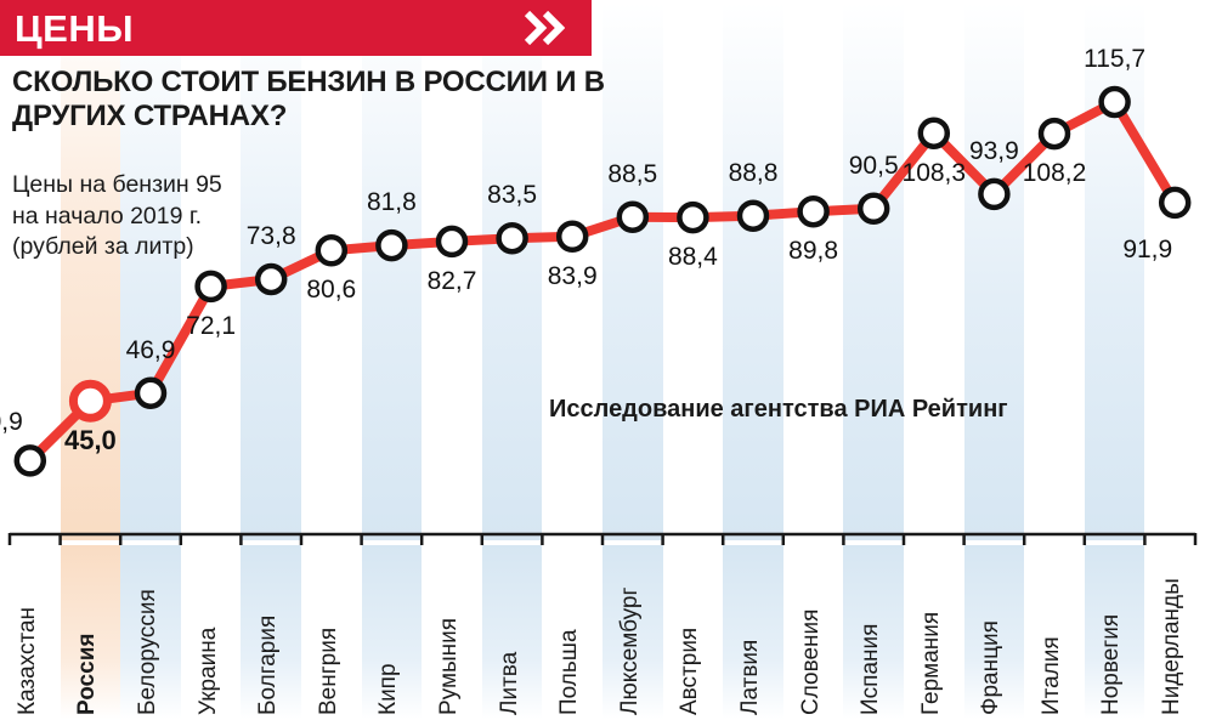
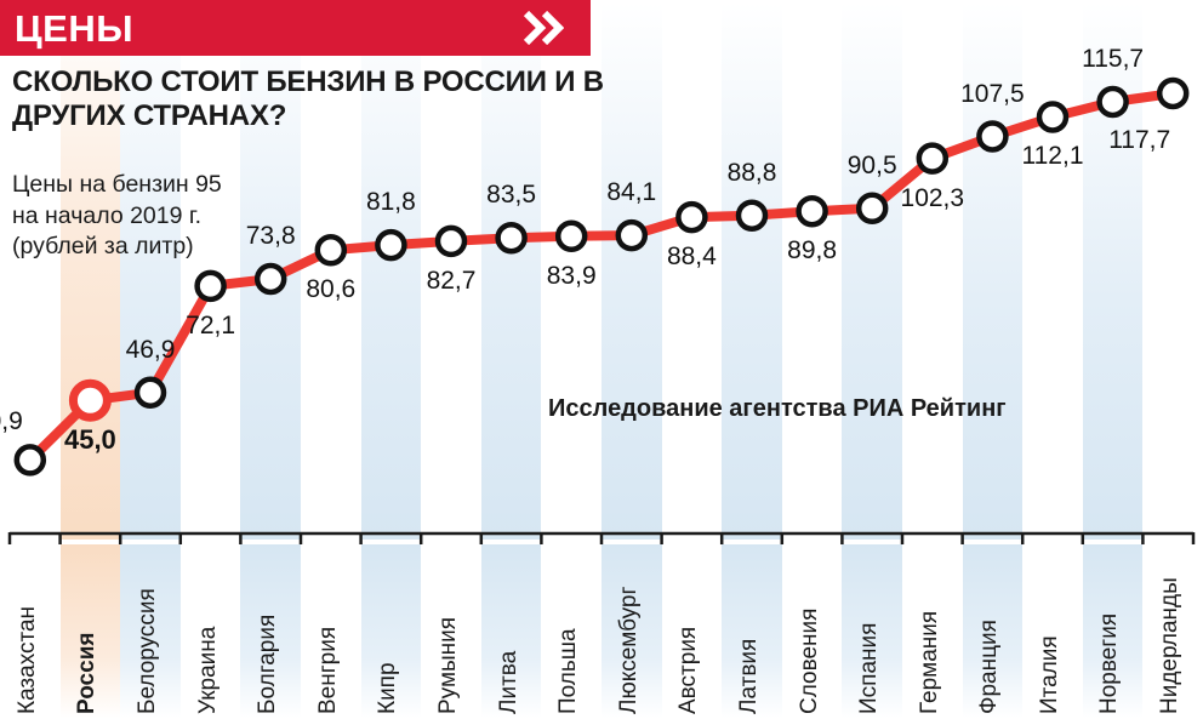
Люксембург: 88,5 -> 84,1
Германия: 108,3 -> 102,3
Франция: 93,9 -> 107,5
Италия: 108,2 -> 112,1
Нидерланды: 91,9 -> 117,7
